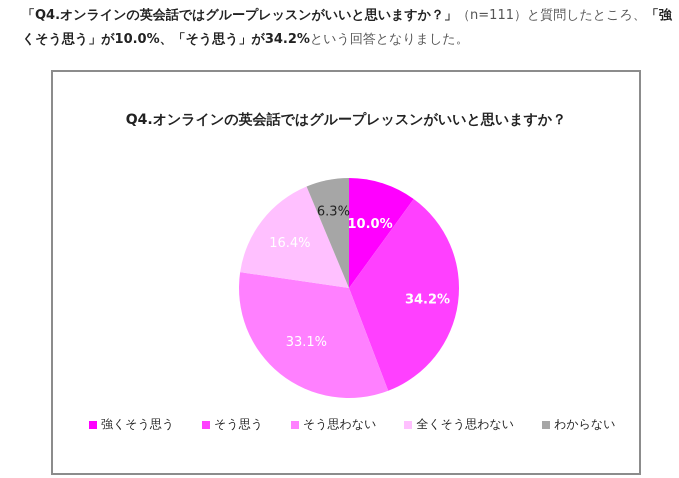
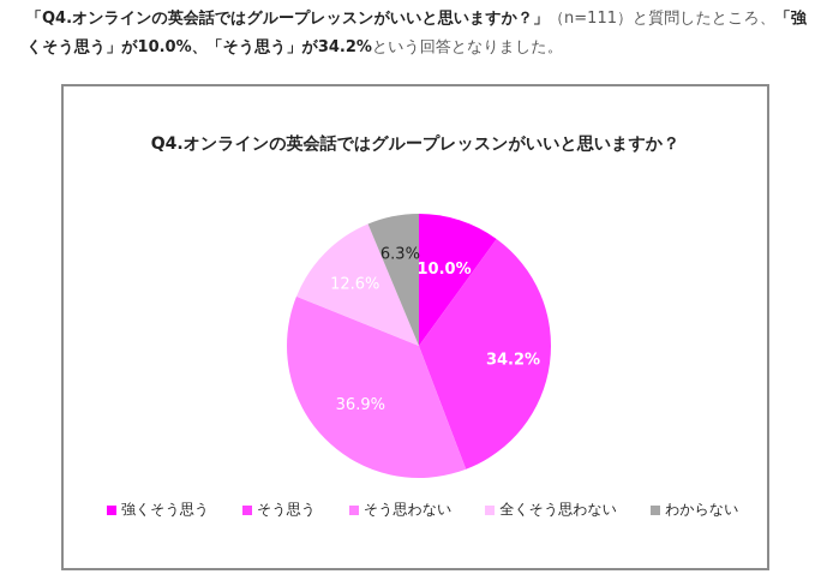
そう思わない: 33.1% -> 36.9%
全くそう思わない: 16.4% -> 12.6%
